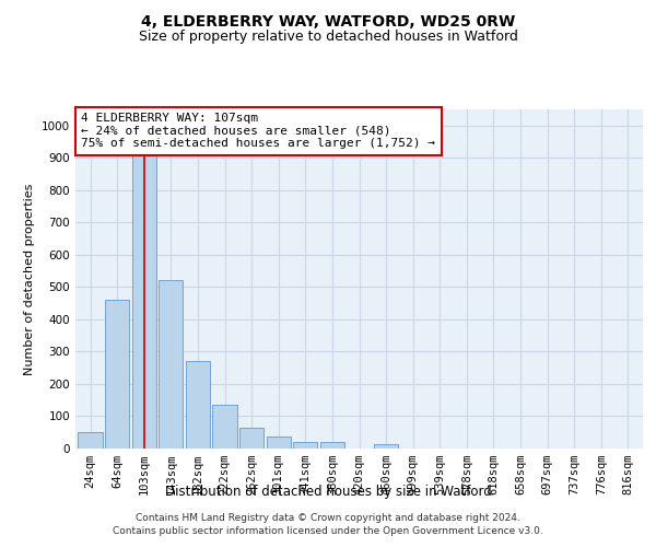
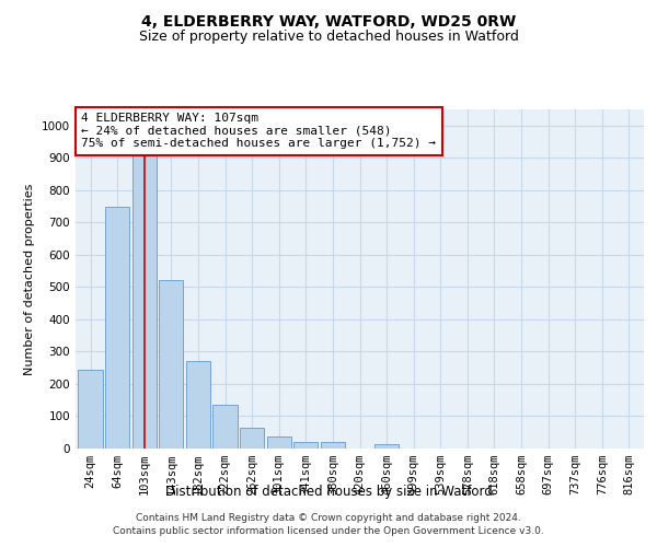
24sqm: 50 -> 245
64sqm: 460 -> 750
